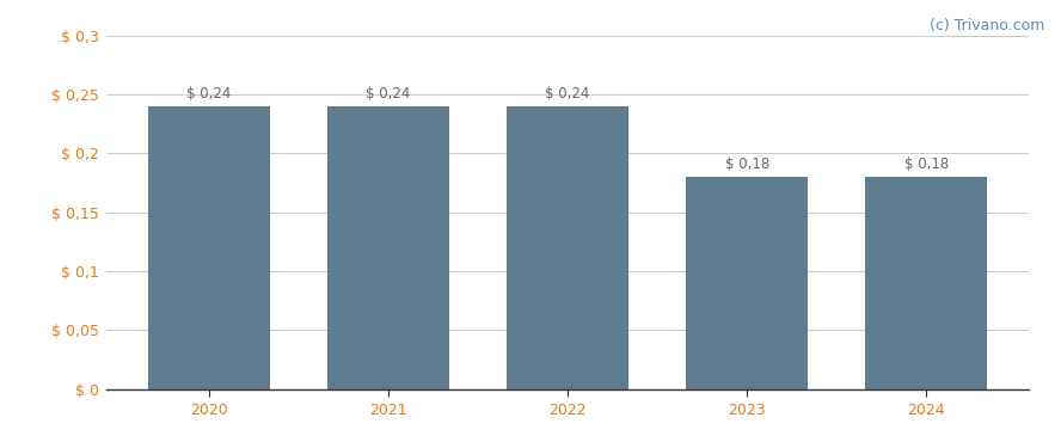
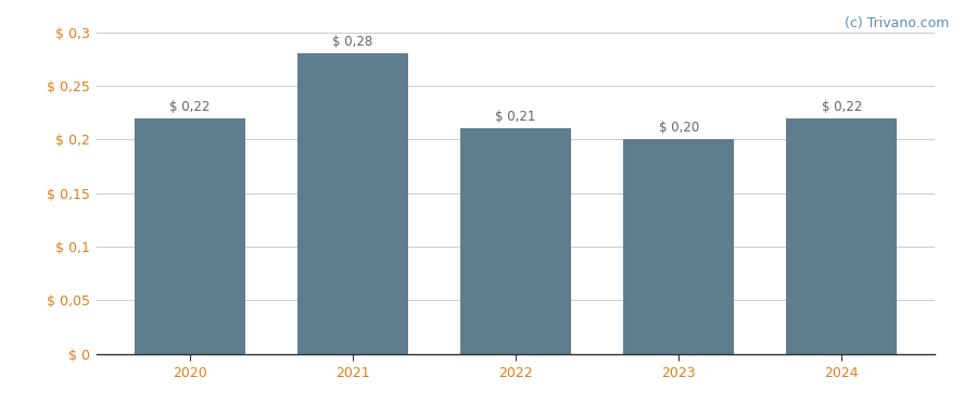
2020: 0,24 -> 0,22
2021: 0,24 -> 0,28
2022: 0,24 -> 0,21
2023: 0,18 -> 0,20
2024: 0,18 -> 0,22
